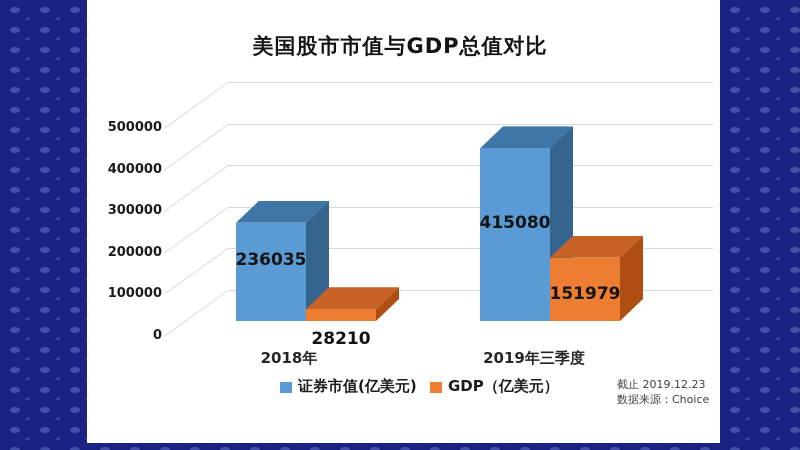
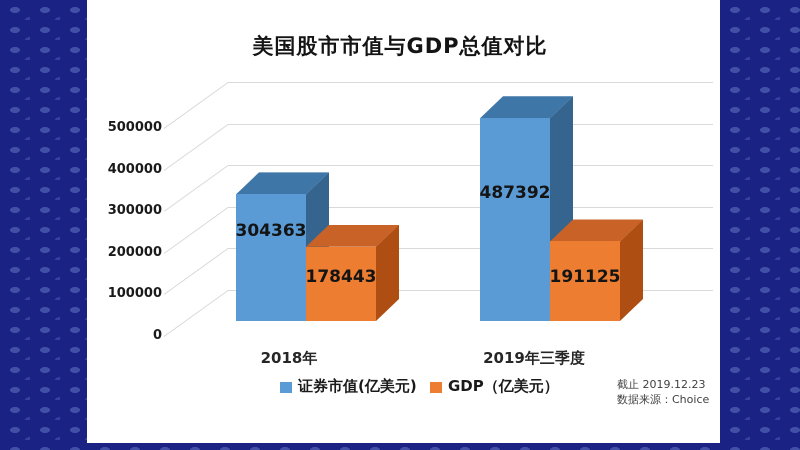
证券市值(亿美元)/2018年: 236035 -> 304363
GDP（亿美元）/2018年: 28210 -> 178443
证券市值(亿美元)/2019年三季度: 415080 -> 487392
GDP（亿美元）/2019年三季度: 151979 -> 191125
